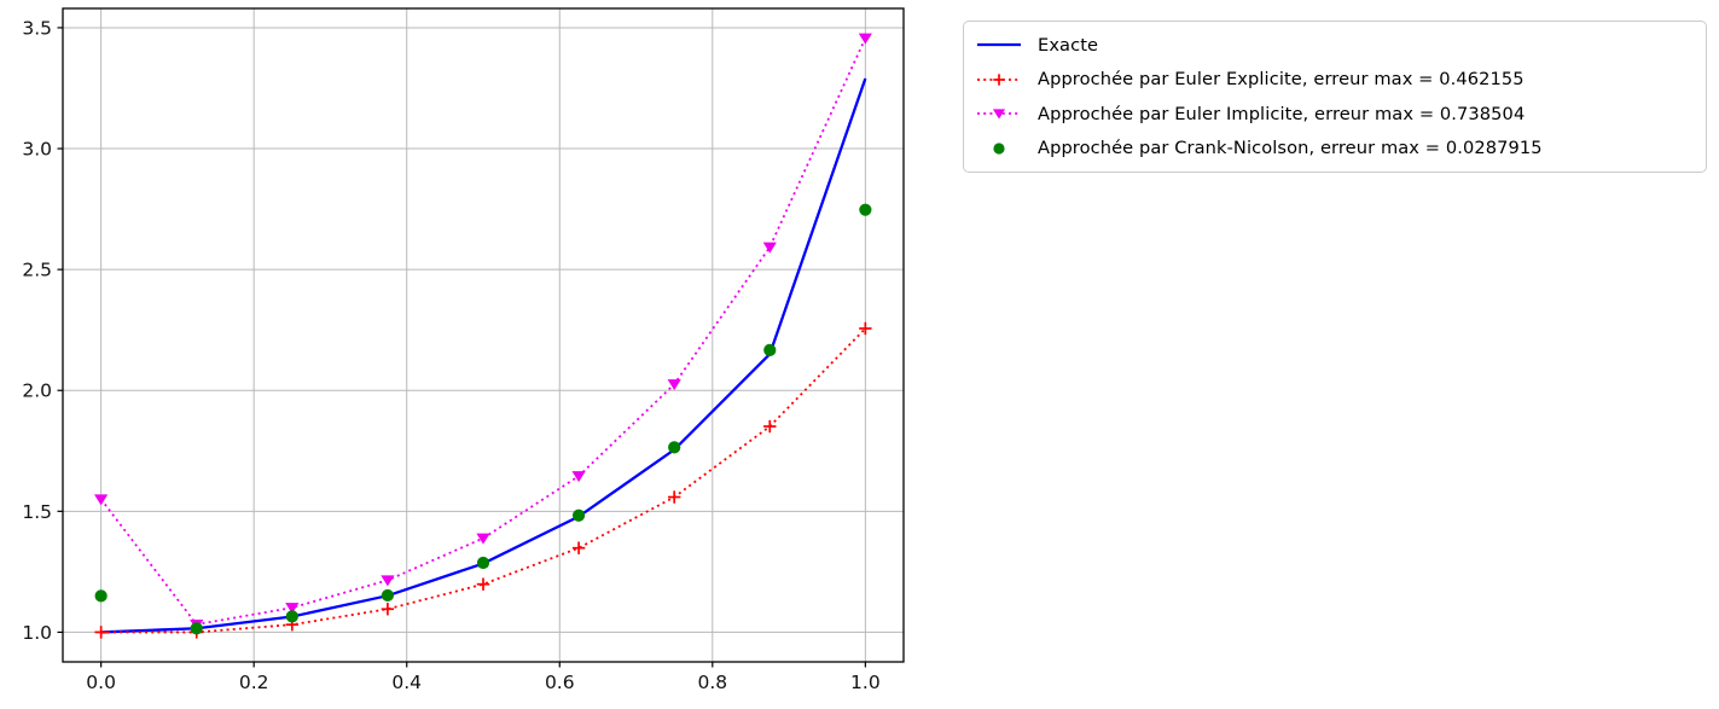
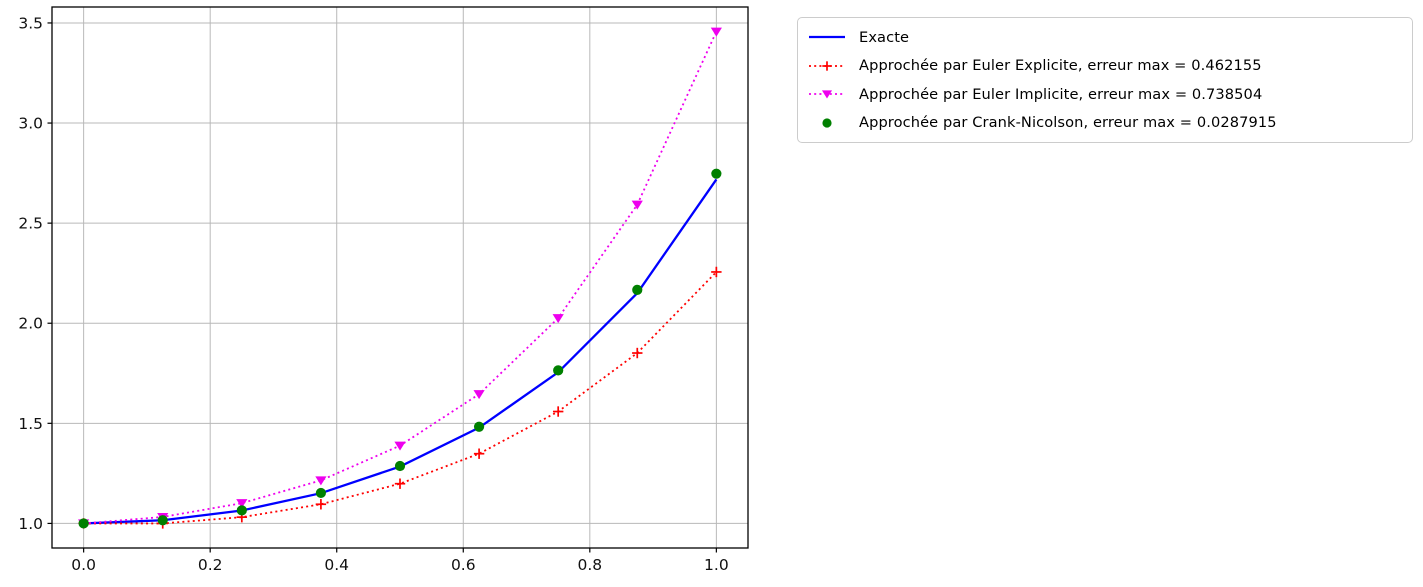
Approchée par Euler Implicite, erreur max = 0.738504/0.0: 1.55 -> 1.00
Approchée par Crank-Nicolson, erreur max = 0.0287915/0.0: 1.15 -> 1.00
Exacte/1.0: 3.29 -> 2.72
